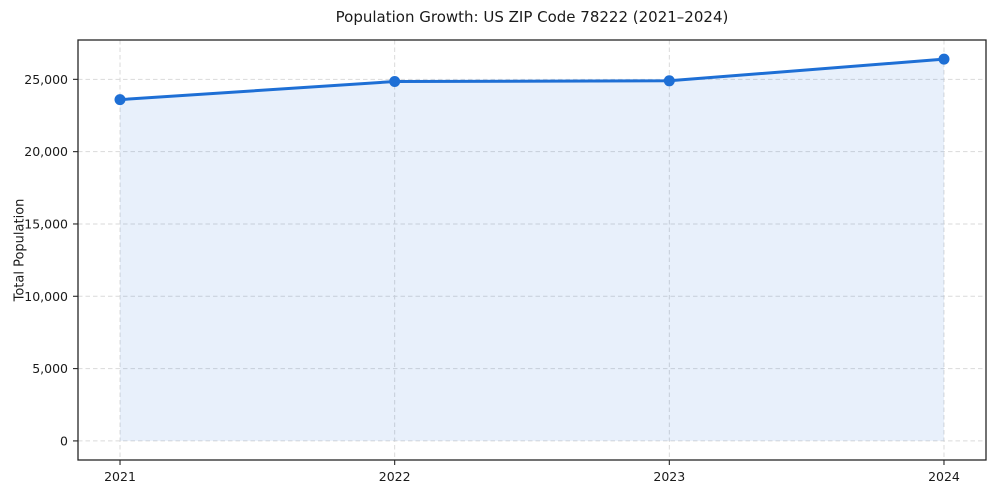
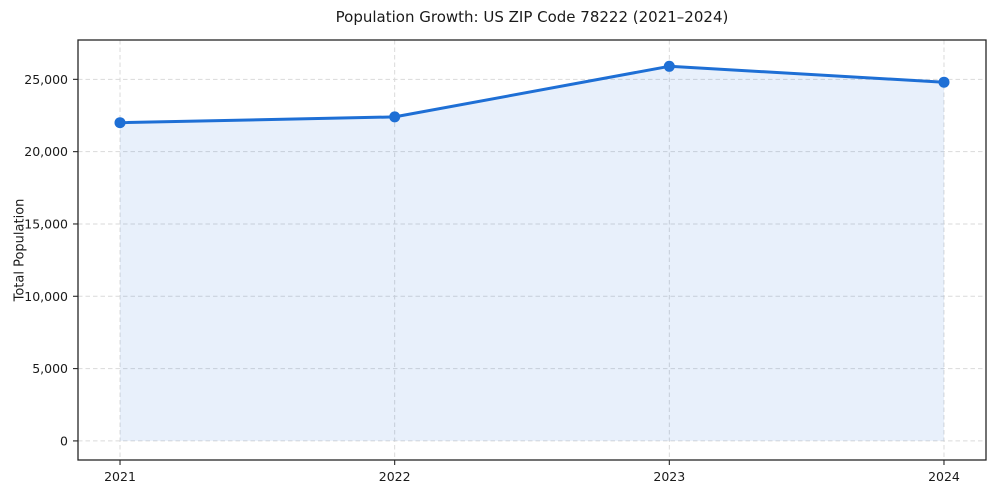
2021: 23600 -> 22000
2022: 24800 -> 22400
2023: 24900 -> 25900
2024: 26400 -> 24800
